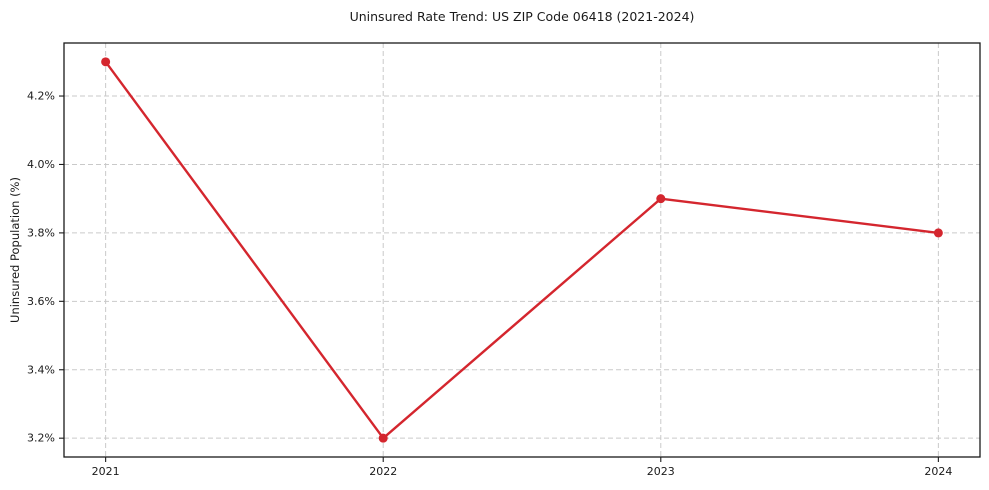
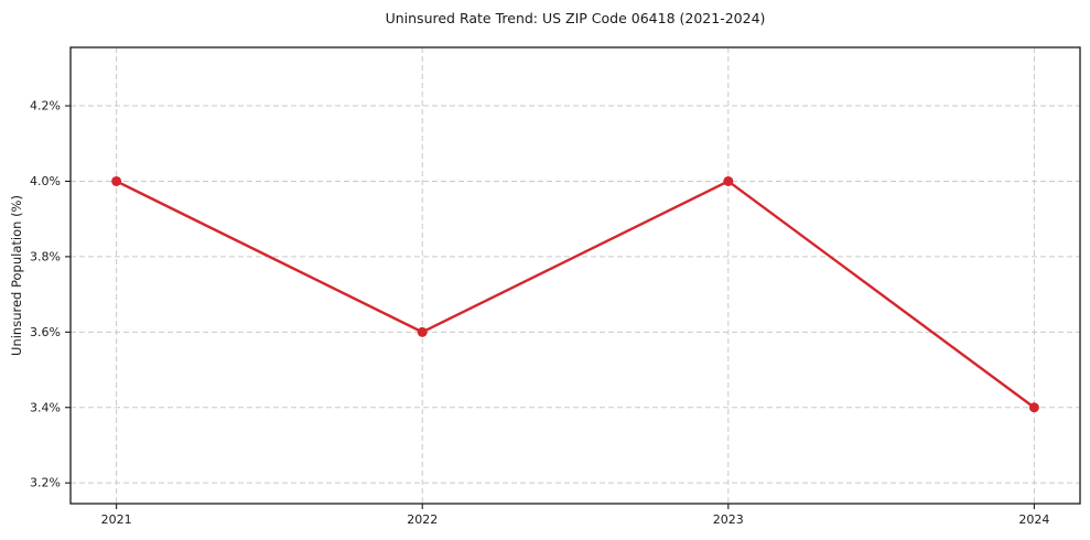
2021: 4.3% -> 4.0%
2022: 3.2% -> 3.6%
2023: 3.9% -> 4.0%
2024: 3.8% -> 3.4%
